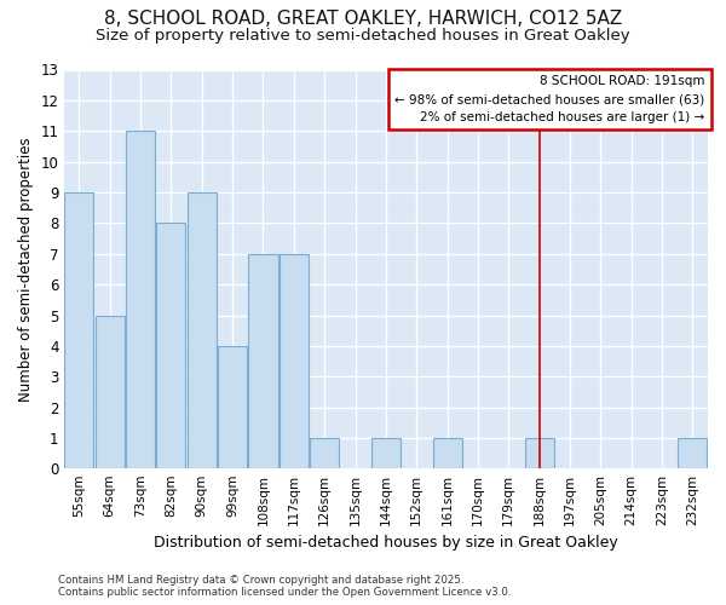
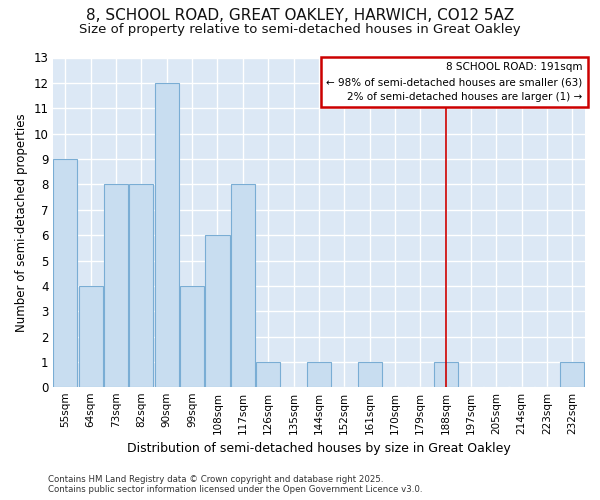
64sqm: 5 -> 4
73sqm: 11 -> 8
90sqm: 9 -> 12
108sqm: 7 -> 6
117sqm: 7 -> 8
